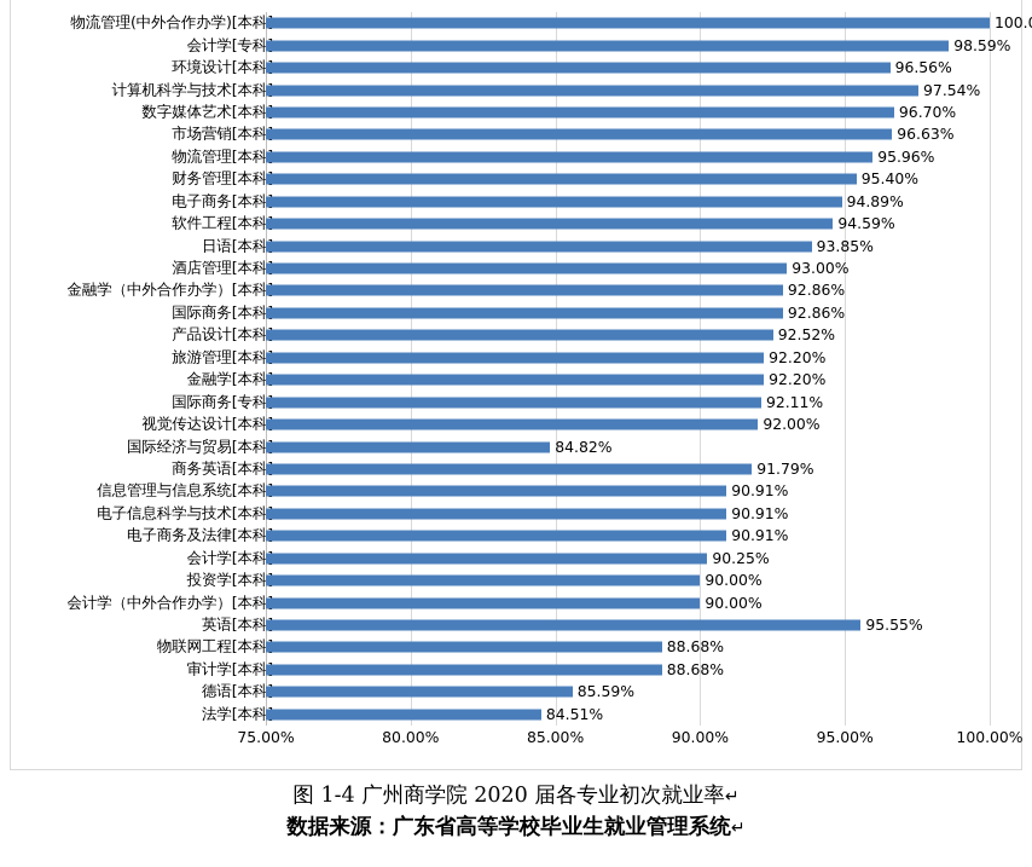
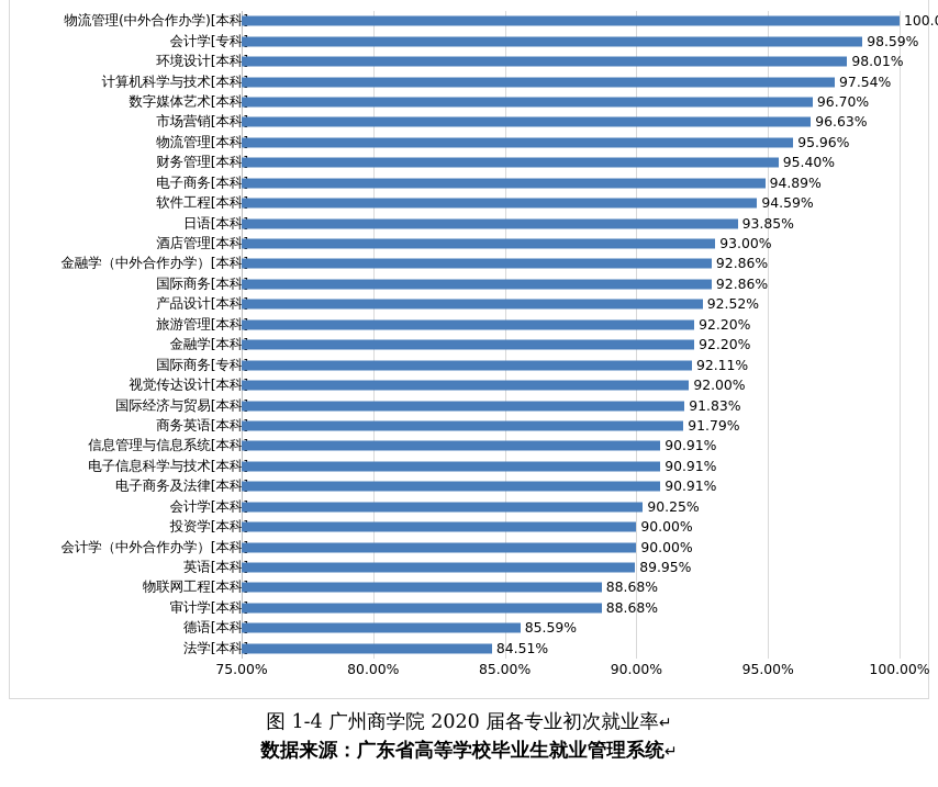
环境设计[本科]: 96.56% -> 98.01%
国际经济与贸易[本科]: 84.82% -> 91.83%
英语[本科]: 95.55% -> 89.95%
